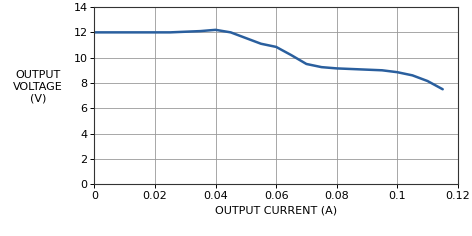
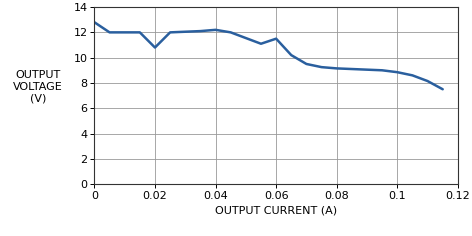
0: 12.0 -> 12.8
0.02: 12.0 -> 10.8
0.06: 10.8 -> 11.5
